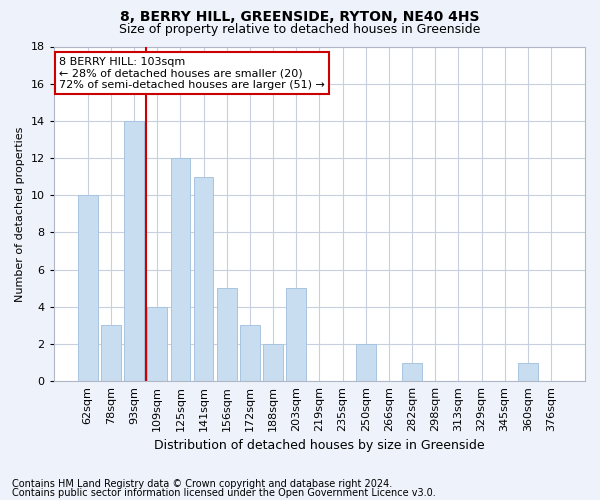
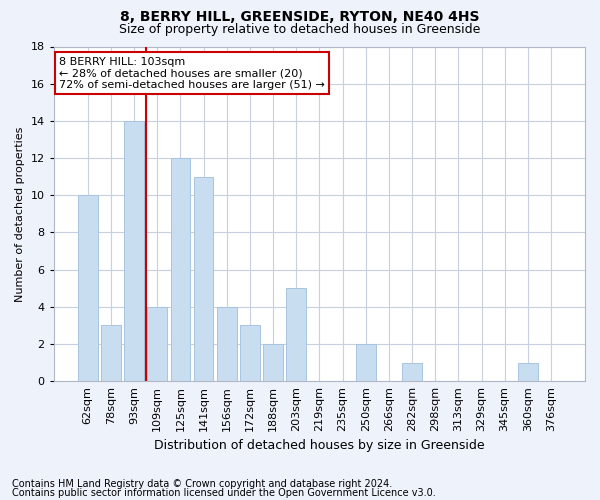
156sqm: 5 -> 4
